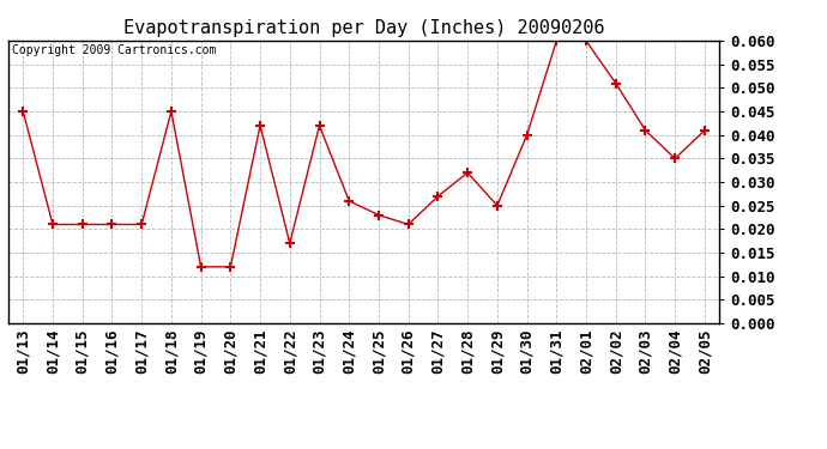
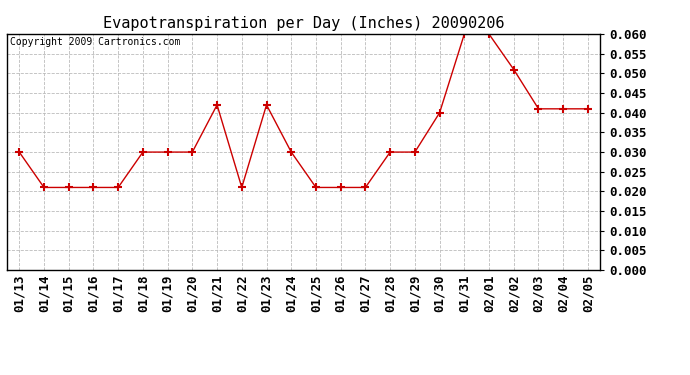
01/13: 0.045 -> 0.030
01/18: 0.045 -> 0.030
01/19: 0.012 -> 0.030
01/20: 0.012 -> 0.030
01/22: 0.017 -> 0.021
01/24: 0.026 -> 0.030
01/25: 0.023 -> 0.021
01/27: 0.027 -> 0.021
01/28: 0.032 -> 0.030
01/29: 0.025 -> 0.030
02/04: 0.035 -> 0.041
